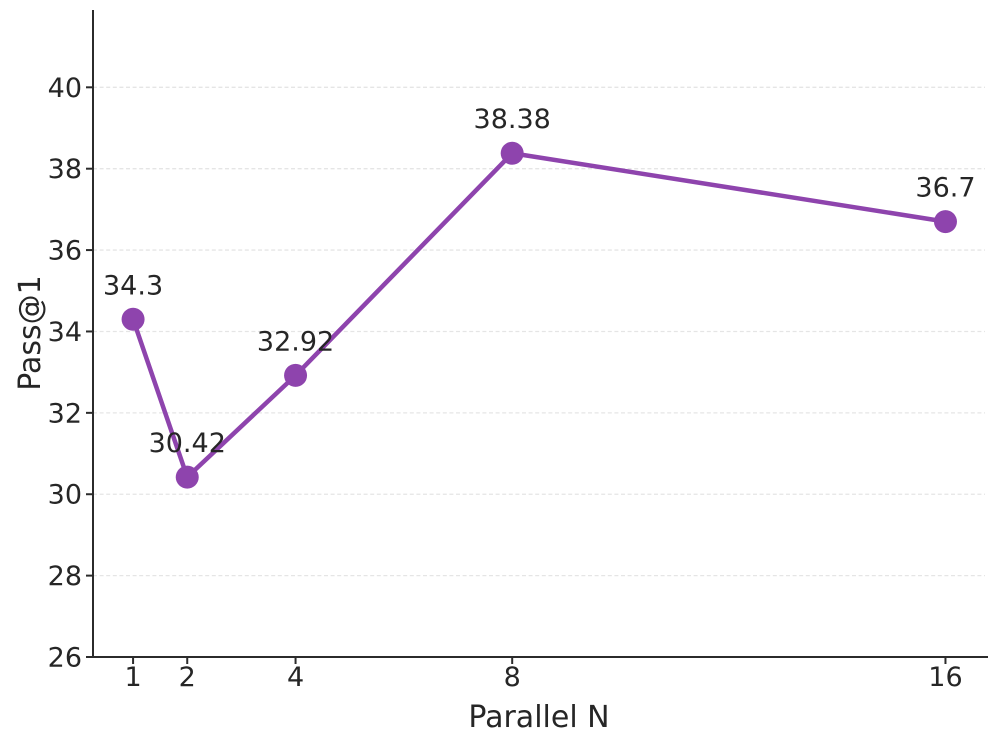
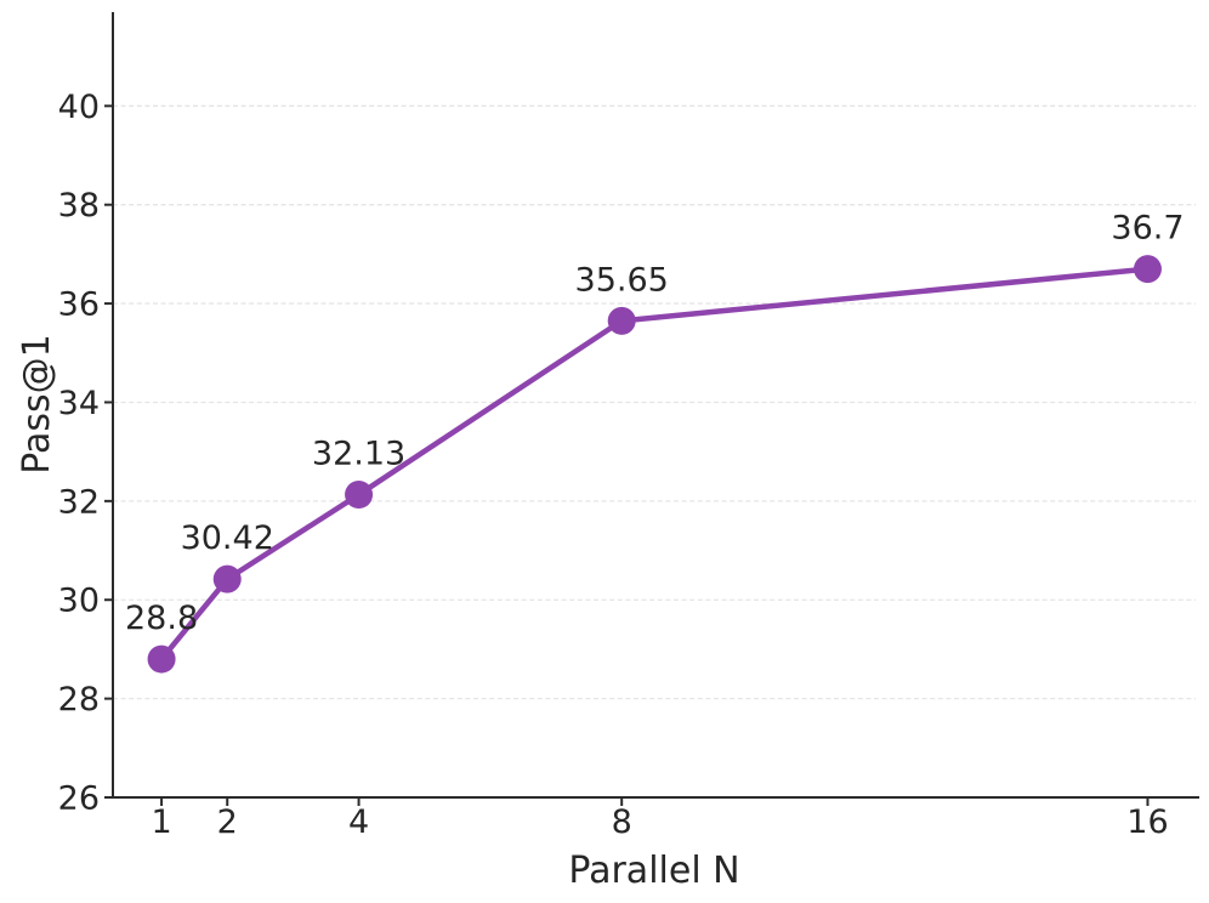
1: 34.3 -> 28.8
4: 32.92 -> 32.13
8: 38.38 -> 35.65
